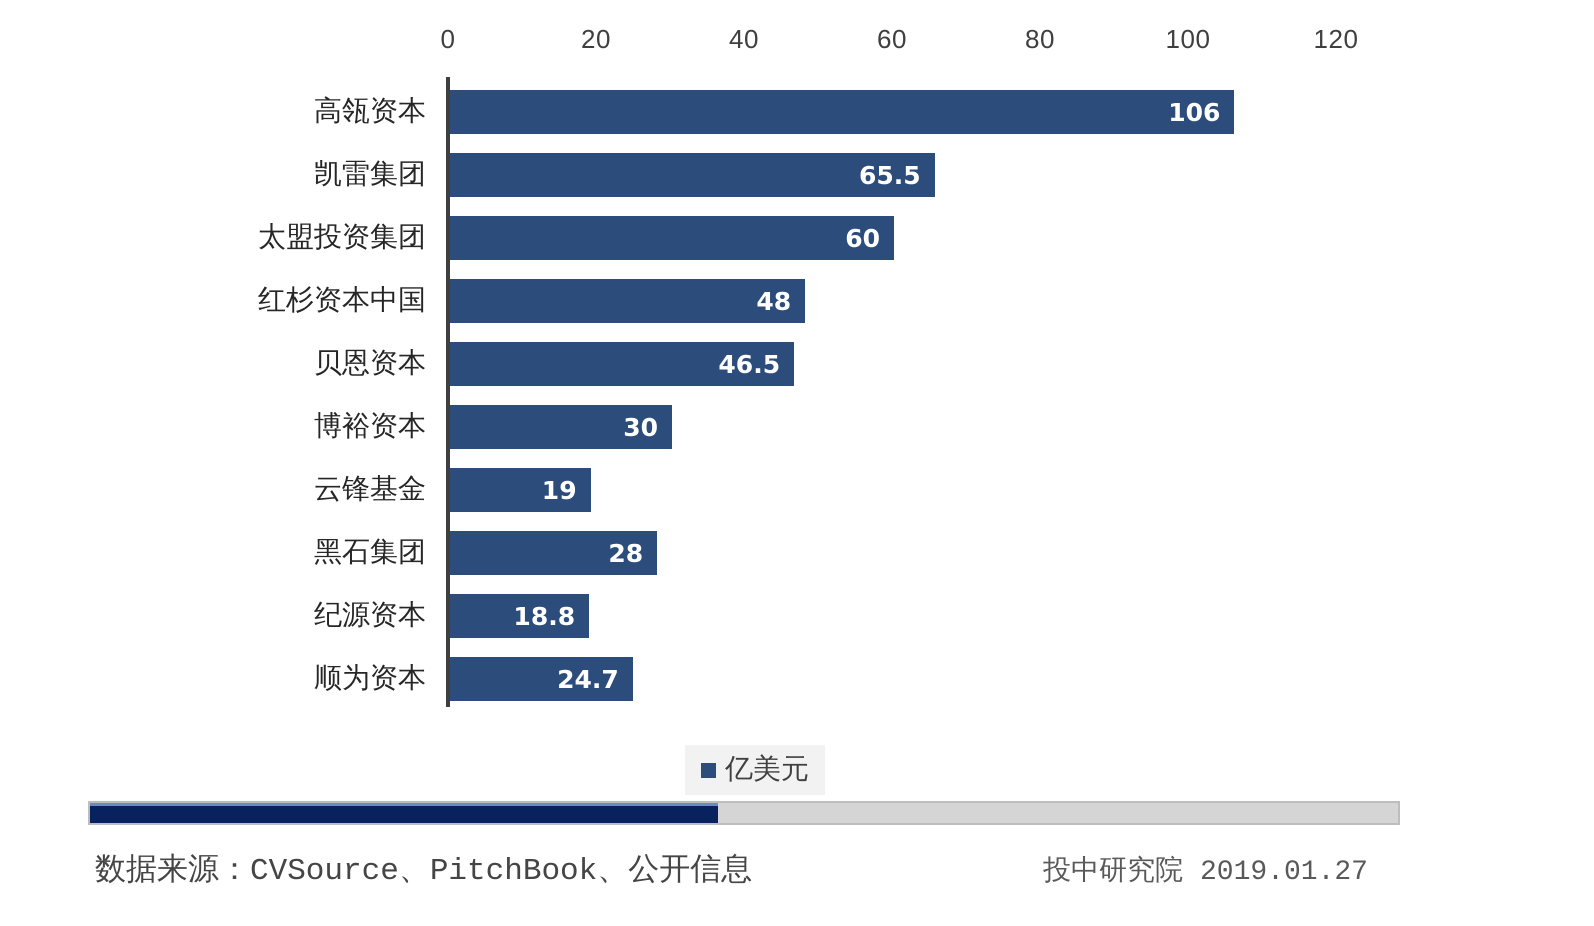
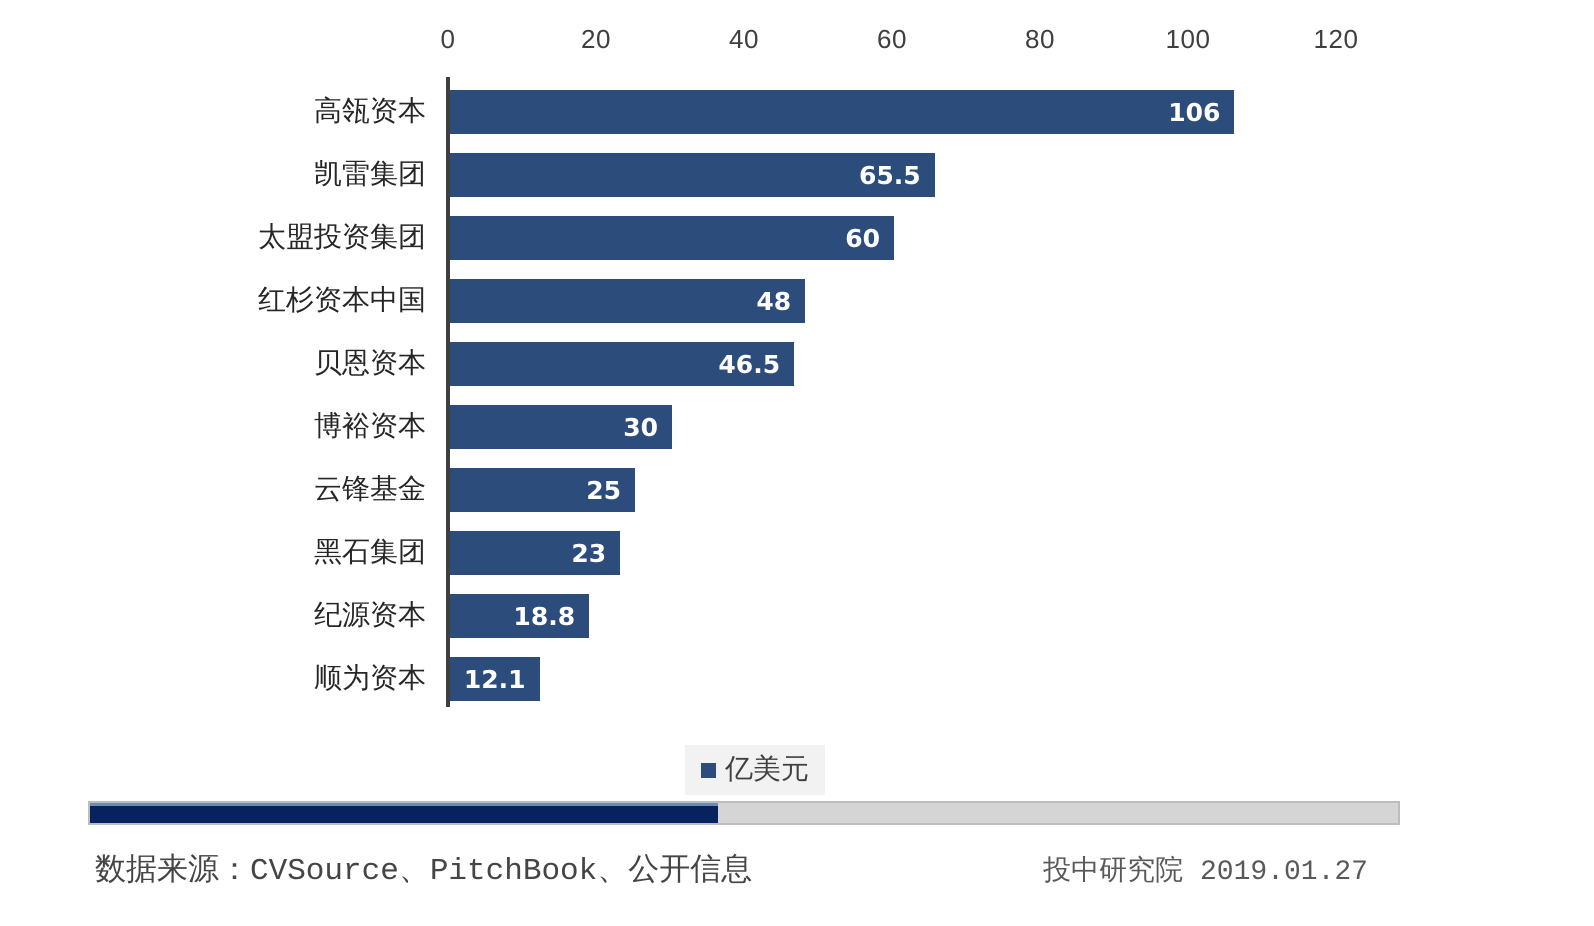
云锋基金: 19 -> 25
黑石集团: 28 -> 23
顺为资本: 24.7 -> 12.1
